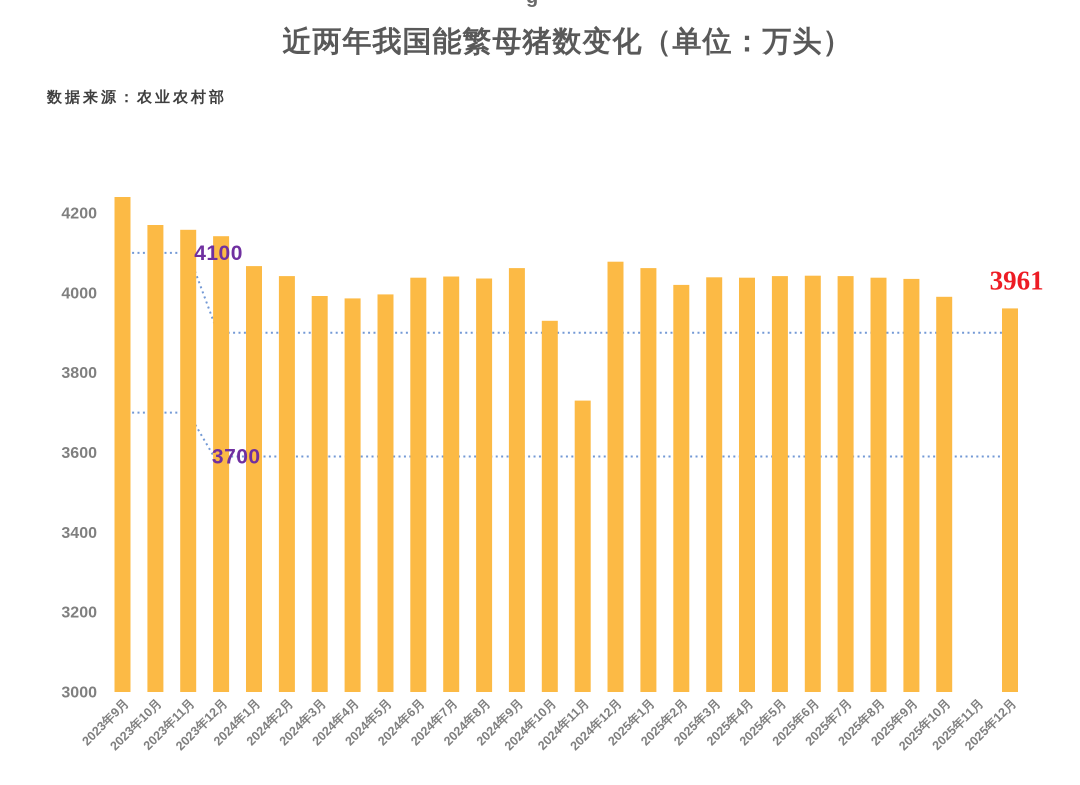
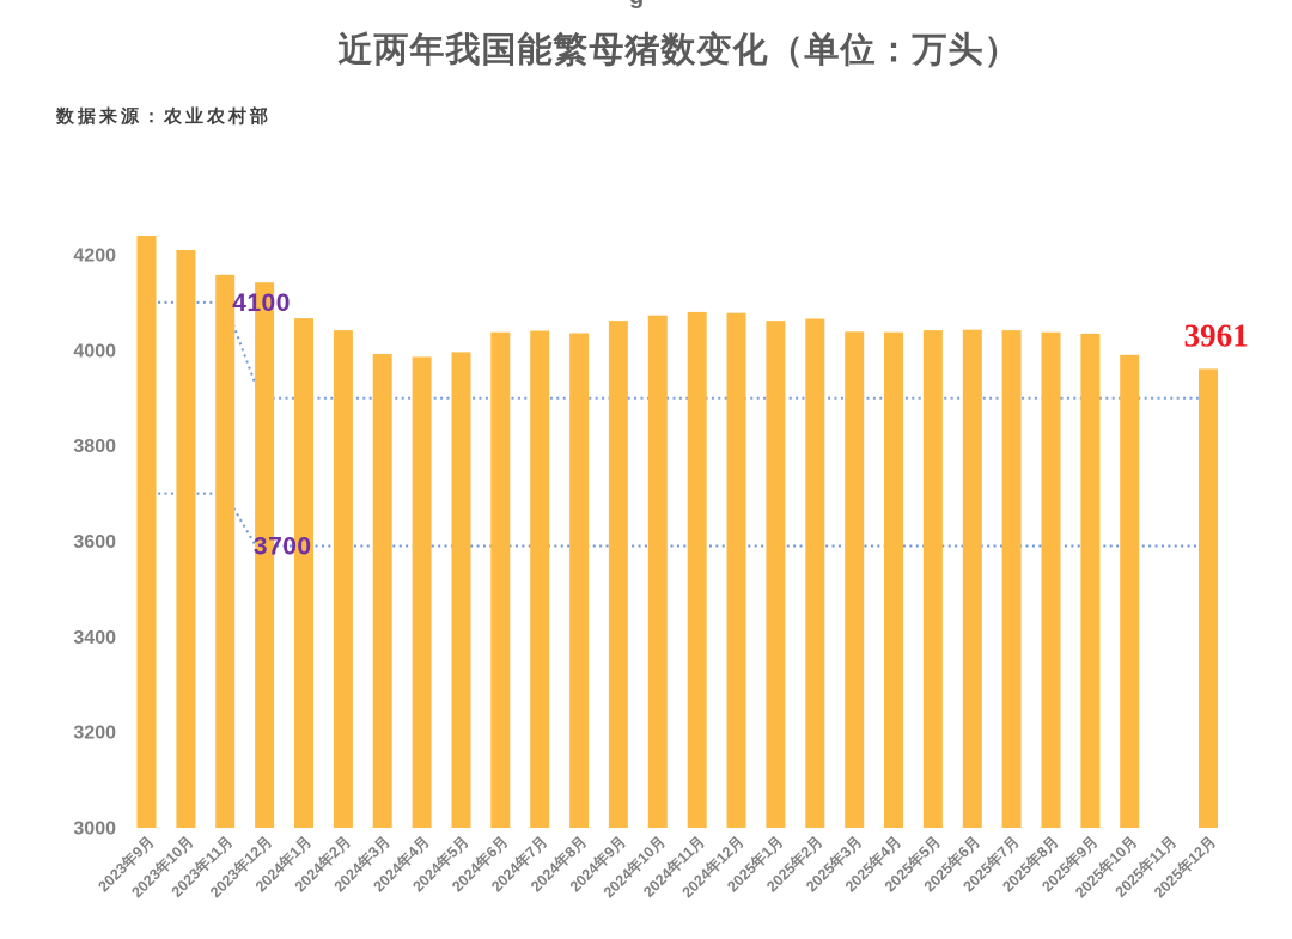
2023年10月: 4170 -> 4210
2024年10月: 3930 -> 4070
2024年11月: 3730 -> 4080
2025年2月: 4020 -> 4070
